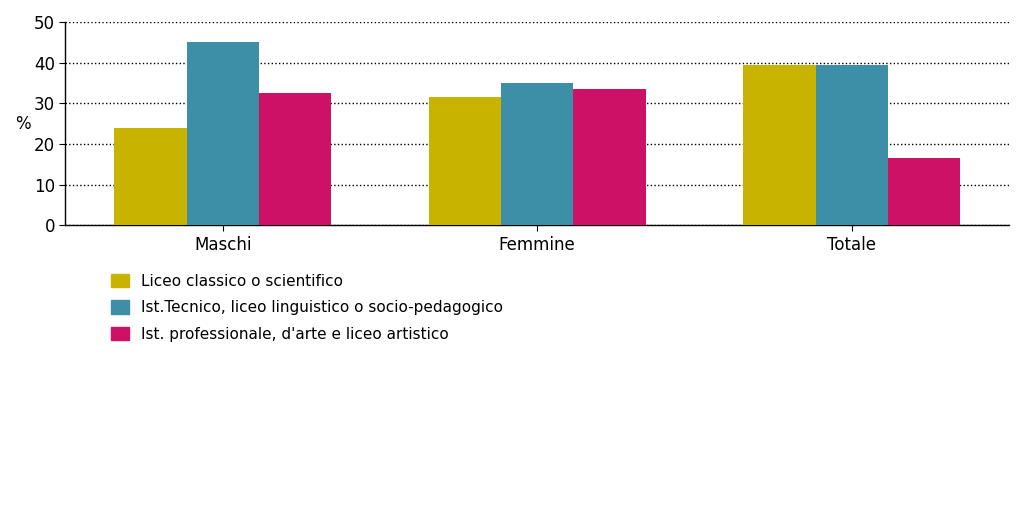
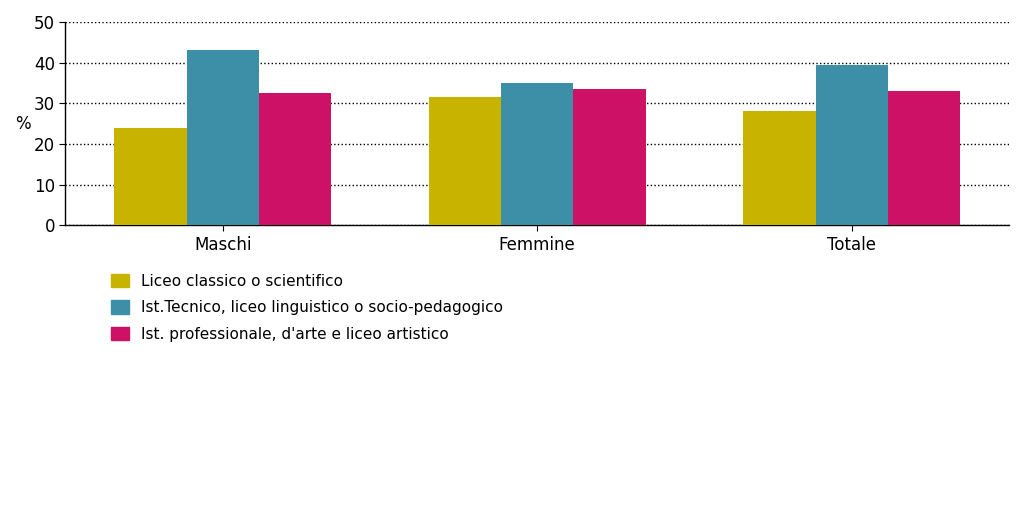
Ist.Tecnico, liceo linguistico o socio-pedagogico/Maschi: 45.0 -> 43.0
Liceo classico o scientifico/Totale: 39.5 -> 28.0
Ist. professionale, d'arte e liceo artistico/Totale: 16.5 -> 33.0
